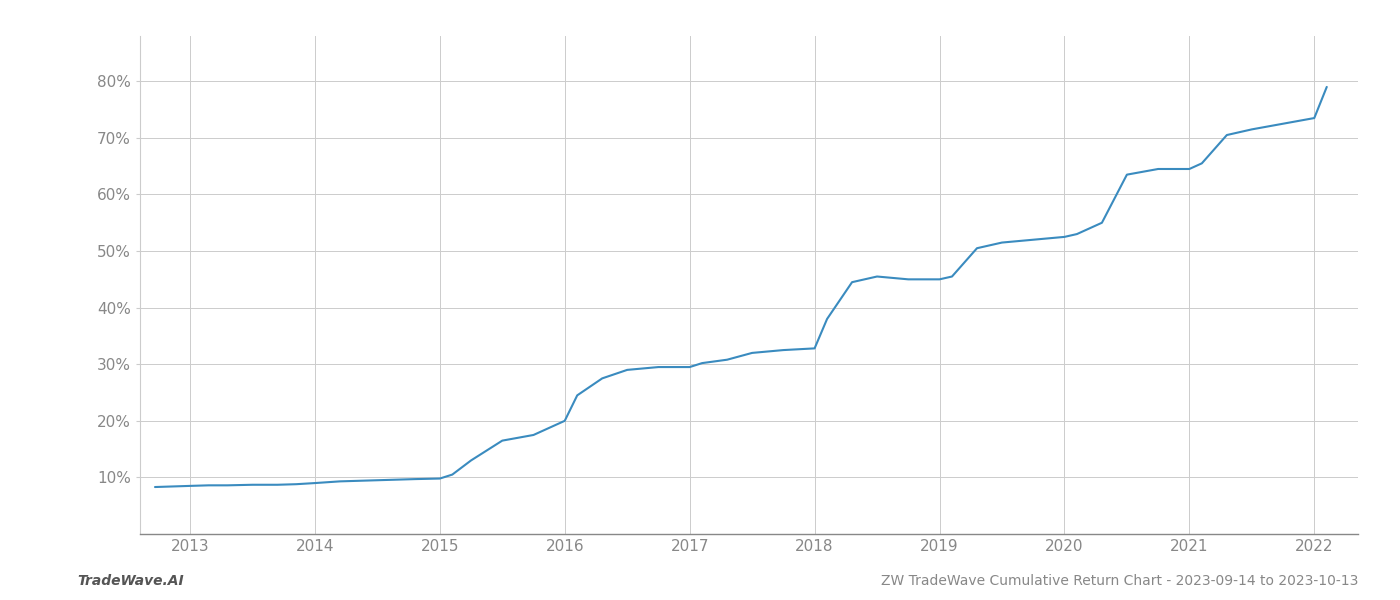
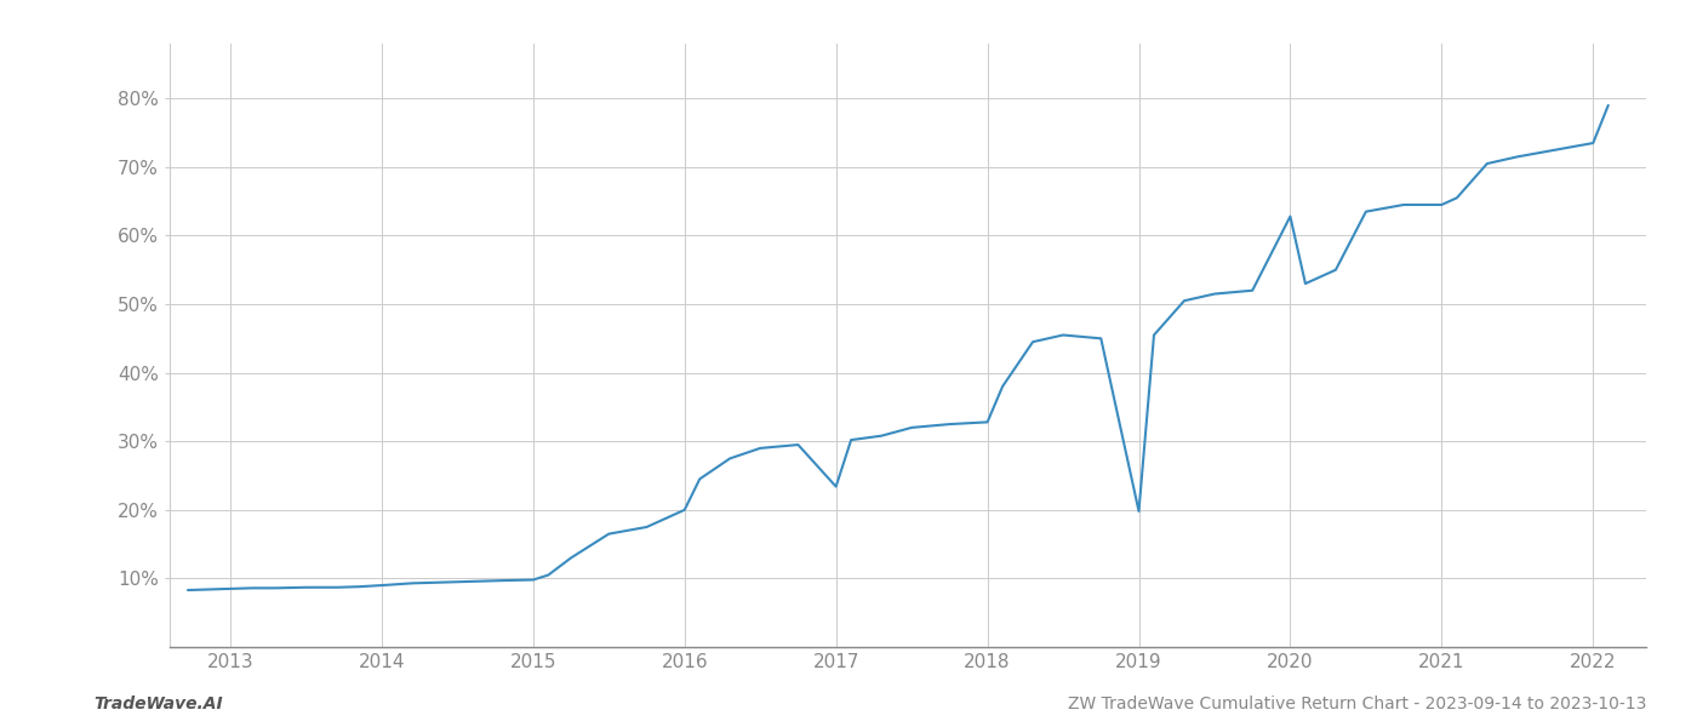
2017: 29.5% -> 23.4%
2019: 45.0% -> 19.8%
2020: 52.5% -> 62.8%
